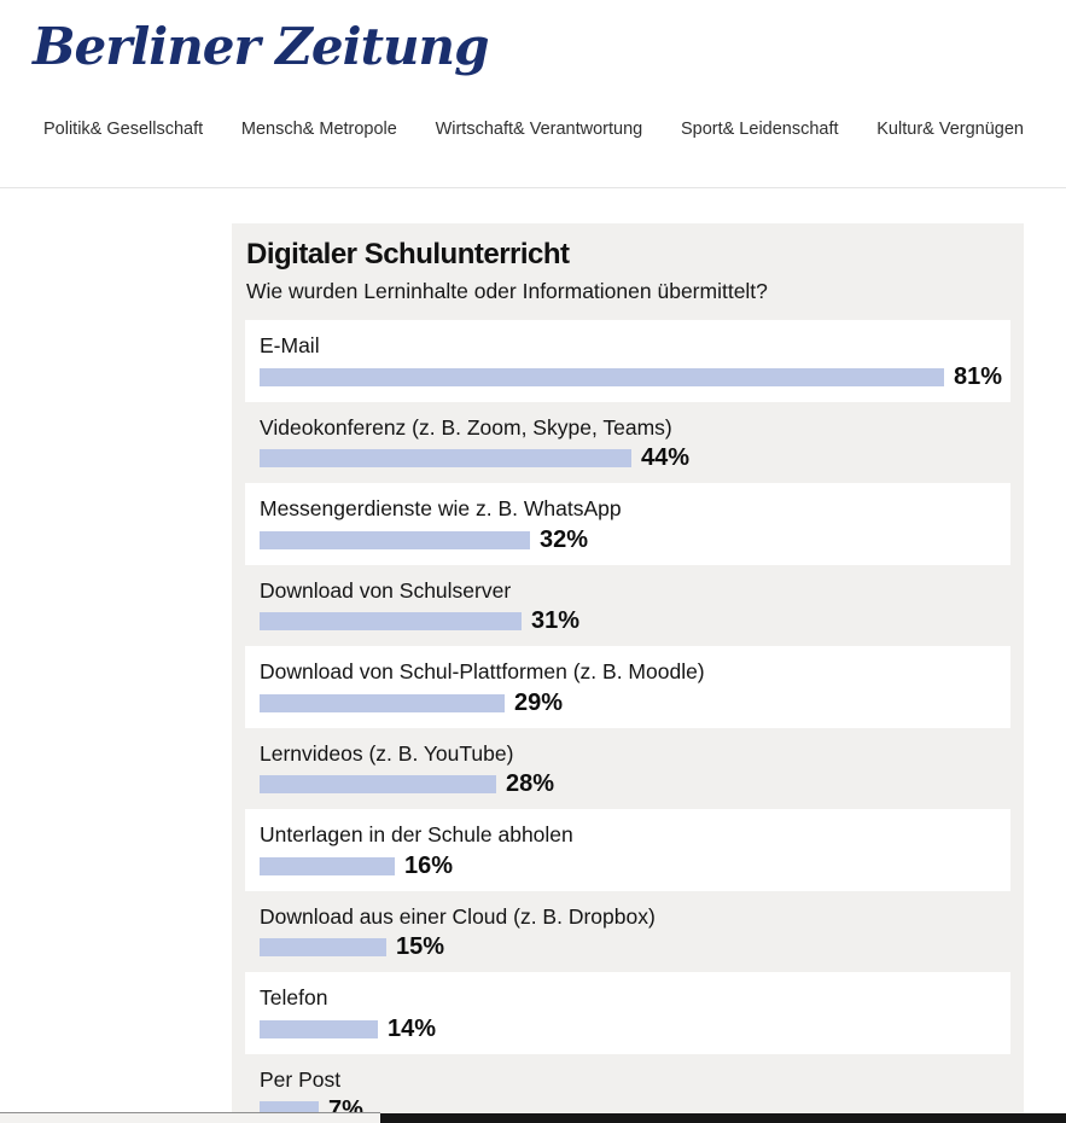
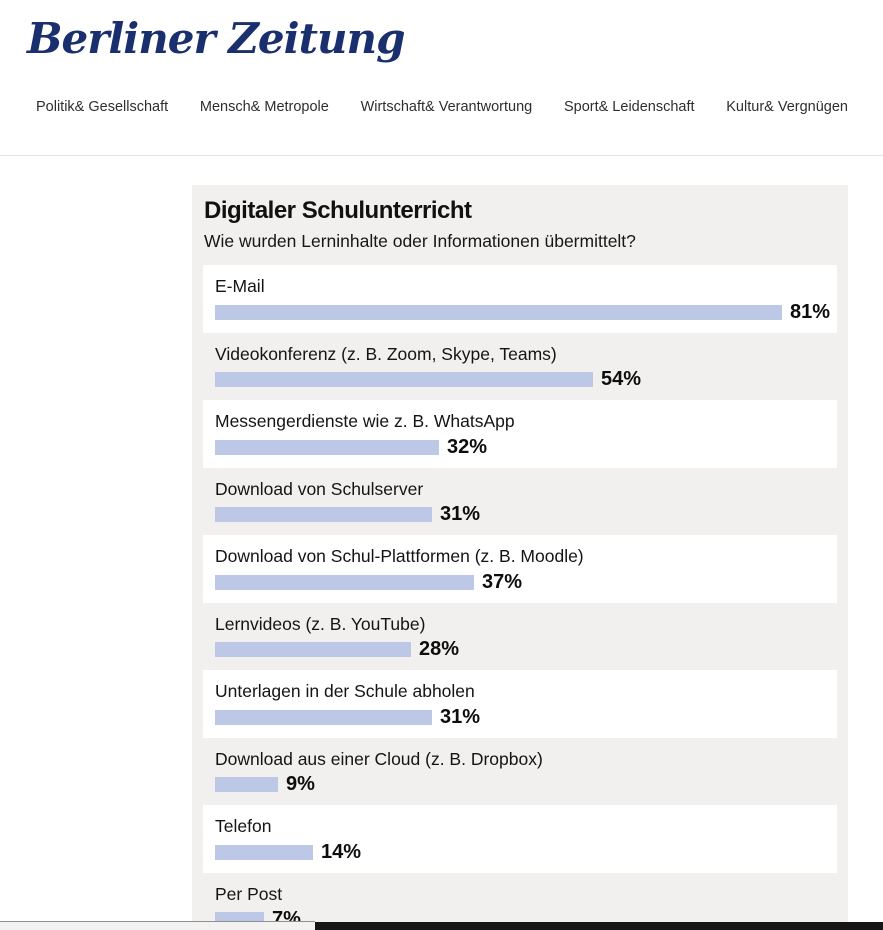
Videokonferenz (z. B. Zoom, Skype, Teams): 44% -> 54%
Download von Schul-Plattformen (z. B. Moodle): 29% -> 37%
Unterlagen in der Schule abholen: 16% -> 31%
Download aus einer Cloud (z. B. Dropbox): 15% -> 9%
